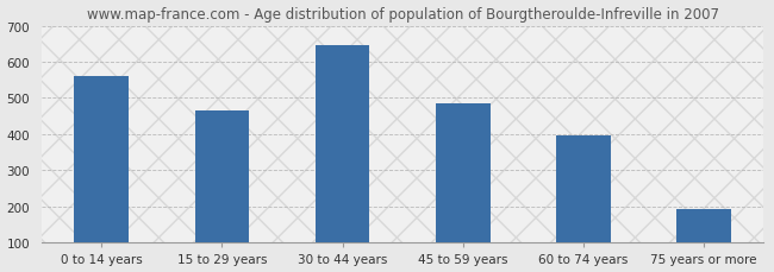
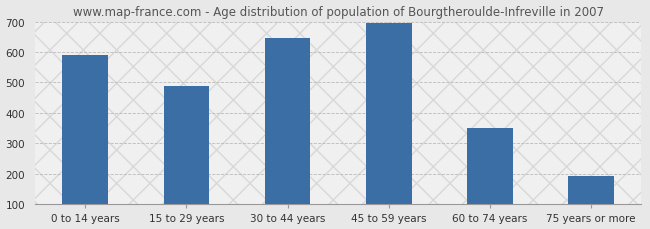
0 to 14 years: 560 -> 590
15 to 29 years: 465 -> 488
45 to 59 years: 485 -> 695
60 to 74 years: 395 -> 352
